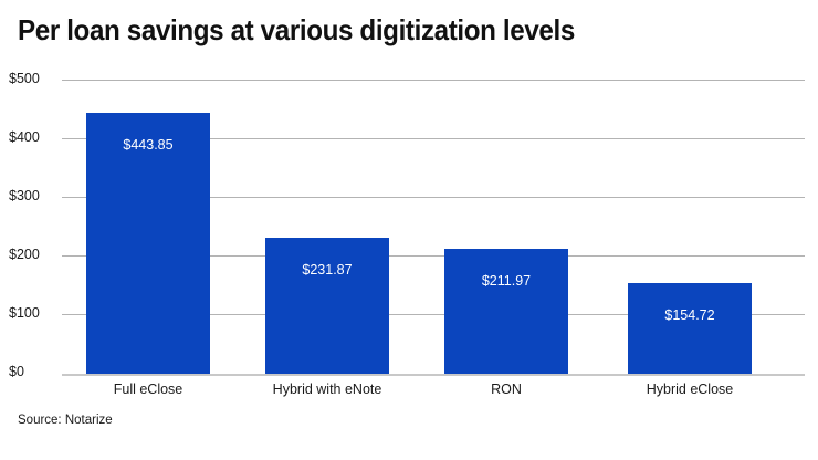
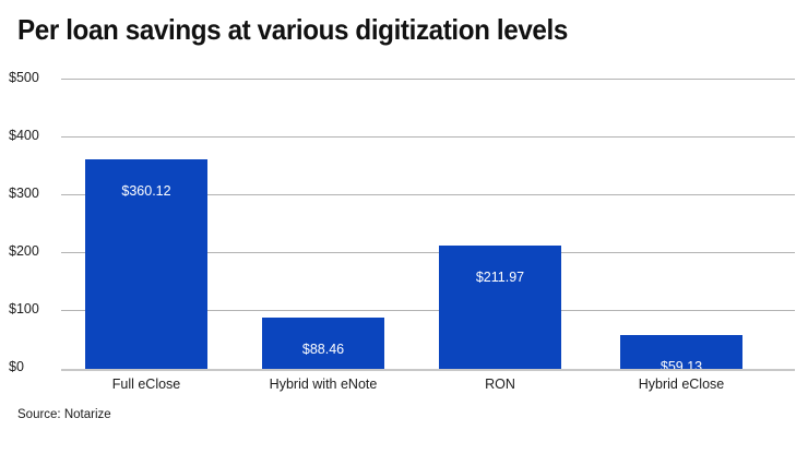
Full eClose: $443.85 -> $360.12
Hybrid with eNote: $231.87 -> $88.46
Hybrid eClose: $154.72 -> $59.13
